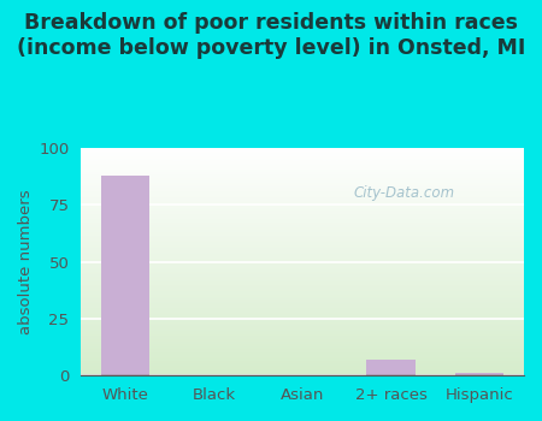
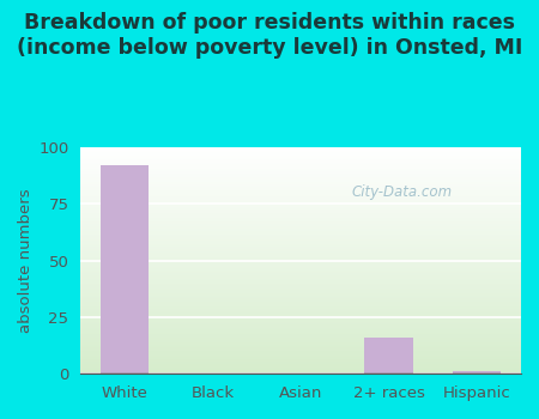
White: 88 -> 92
2+ races: 7 -> 16
